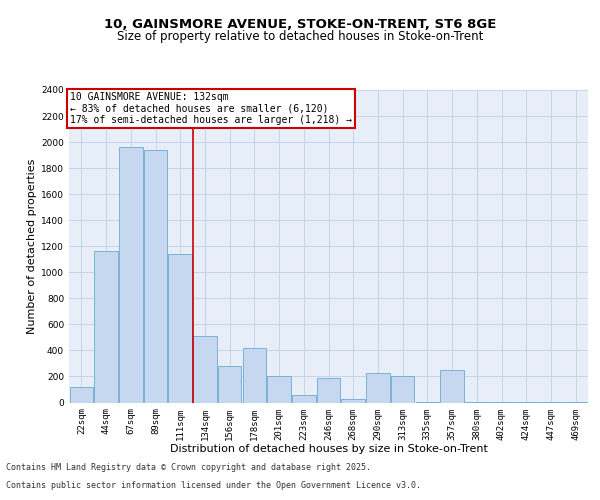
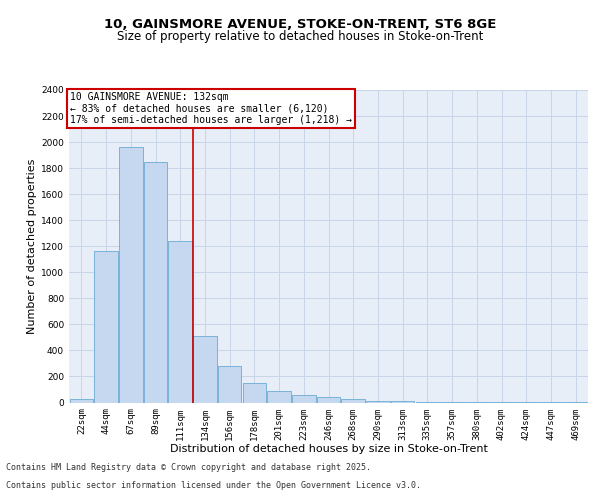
22sqm: 120 -> 20
89sqm: 1940 -> 1850
111sqm: 1140 -> 1240
178sqm: 420 -> 150
201sqm: 200 -> 90
246sqm: 190 -> 40
290sqm: 230 -> 20
313sqm: 200 -> 10
357sqm: 250 -> 0
